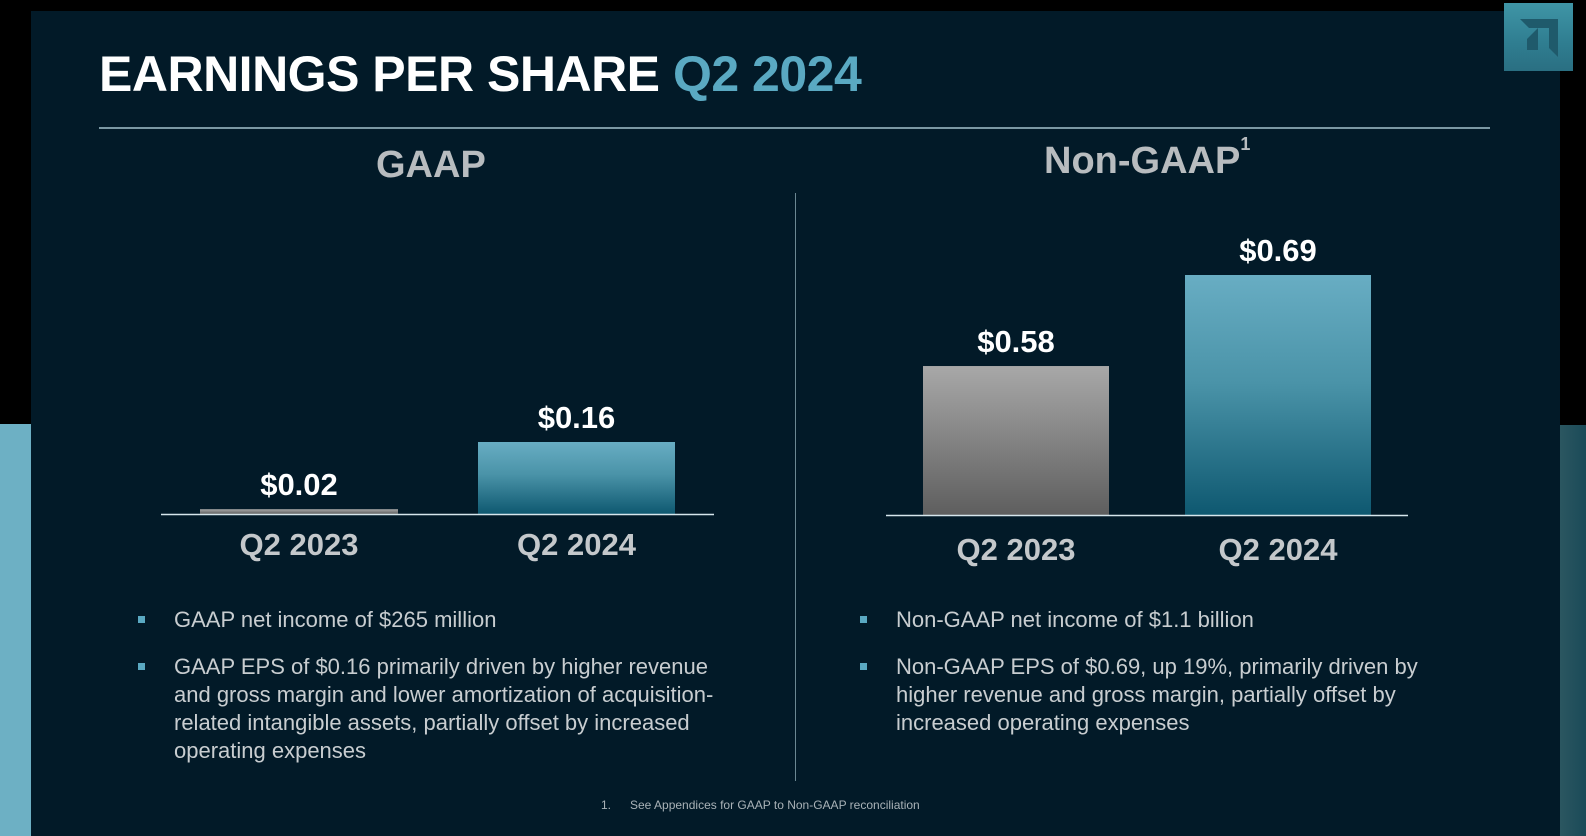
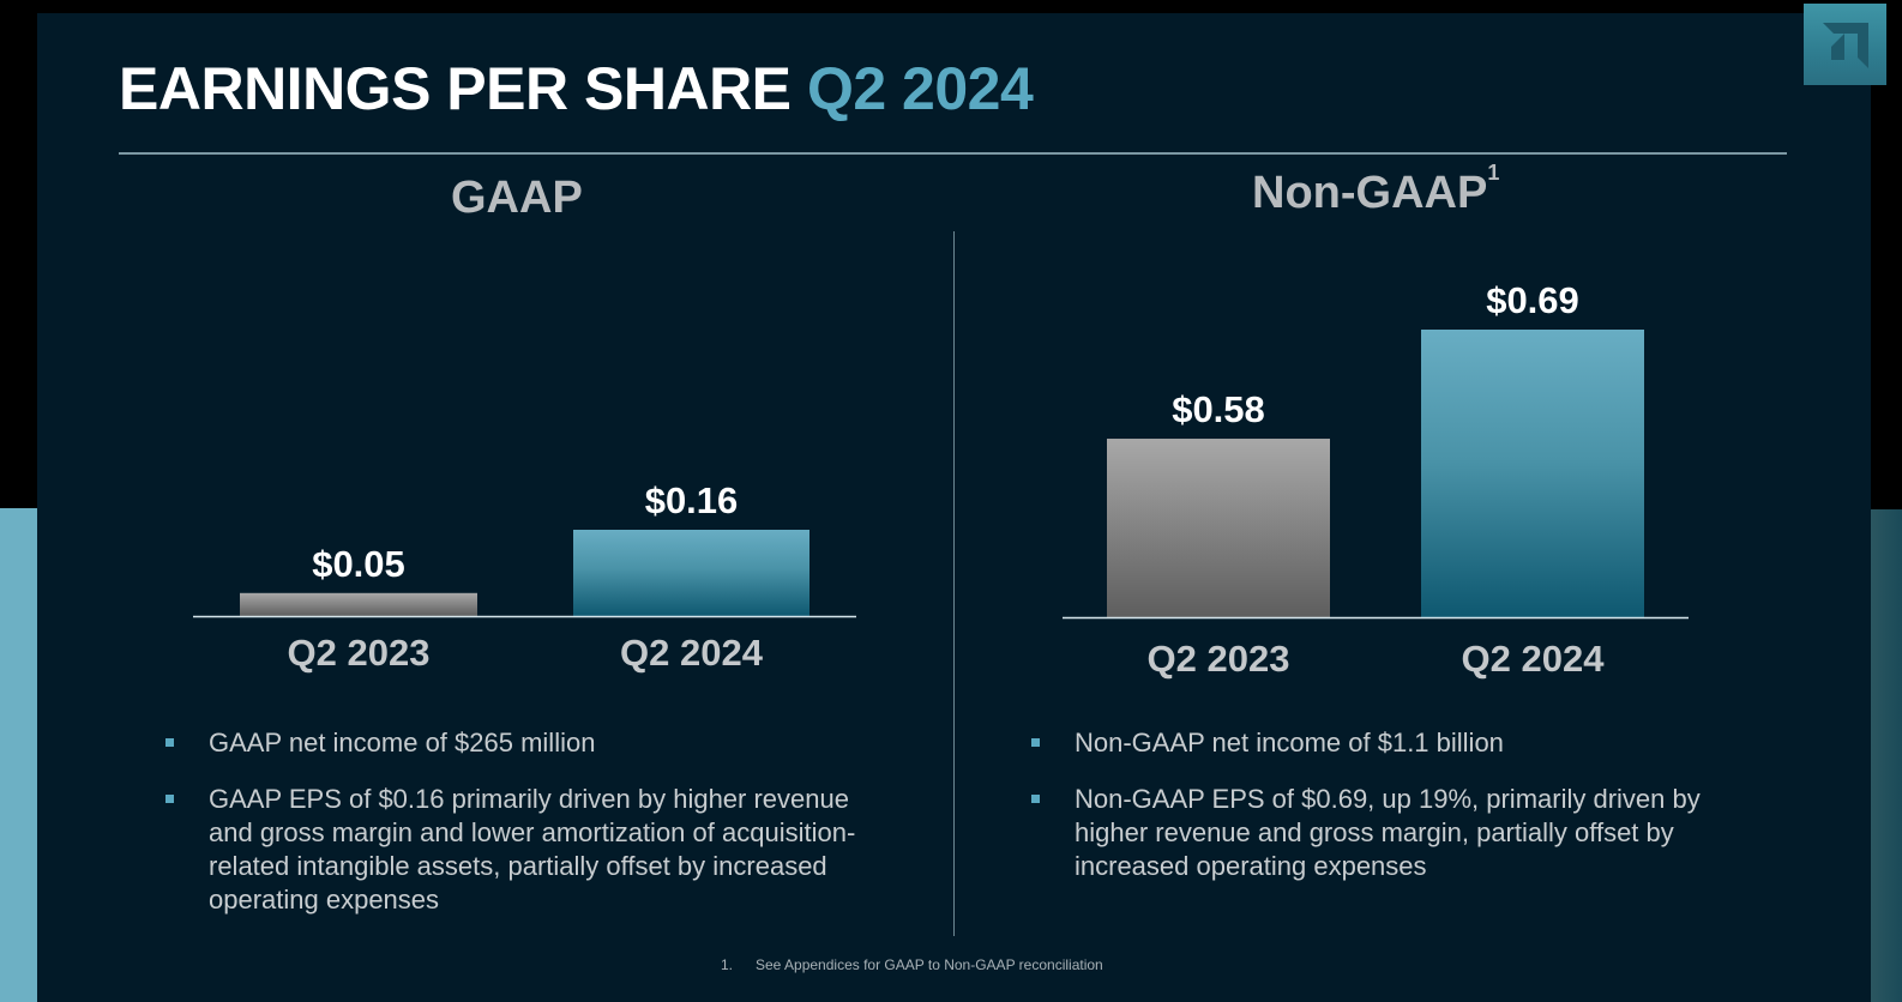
GAAP/Q2 2023: $0.02 -> $0.05
